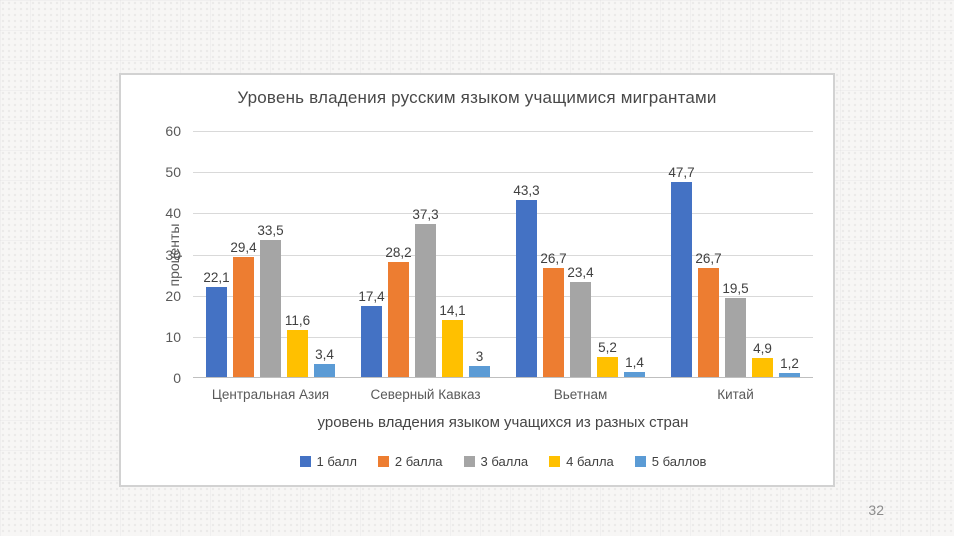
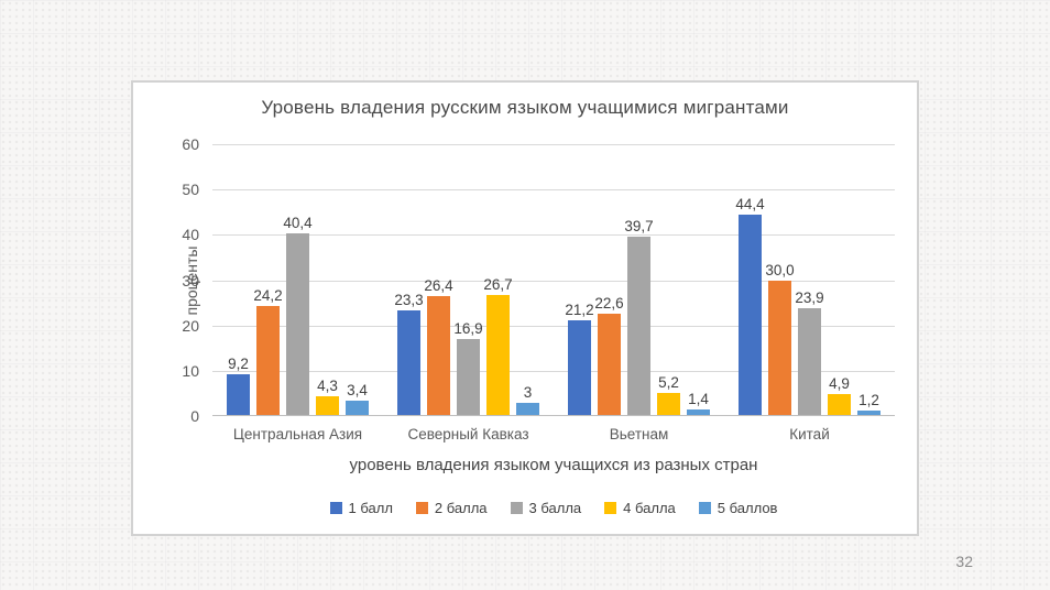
1 балл/Центральная Азия: 22,1 -> 9,2
2 балла/Центральная Азия: 29,4 -> 24,2
3 балла/Центральная Азия: 33,5 -> 40,4
4 балла/Центральная Азия: 11,6 -> 4,3
1 балл/Северный Кавказ: 17,4 -> 23,3
2 балла/Северный Кавказ: 28,2 -> 26,4
3 балла/Северный Кавказ: 37,3 -> 16,9
4 балла/Северный Кавказ: 14,1 -> 26,7
1 балл/Вьетнам: 43,3 -> 21,2
2 балла/Вьетнам: 26,7 -> 22,6
3 балла/Вьетнам: 23,4 -> 39,7
1 балл/Китай: 47,7 -> 44,4
2 балла/Китай: 26,7 -> 30,0
3 балла/Китай: 19,5 -> 23,9
